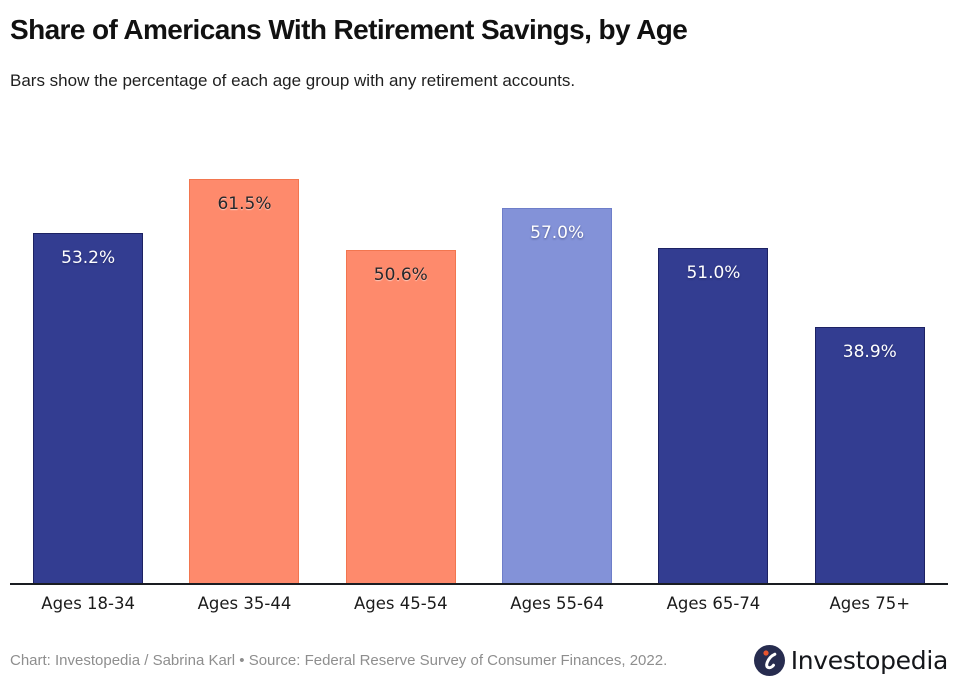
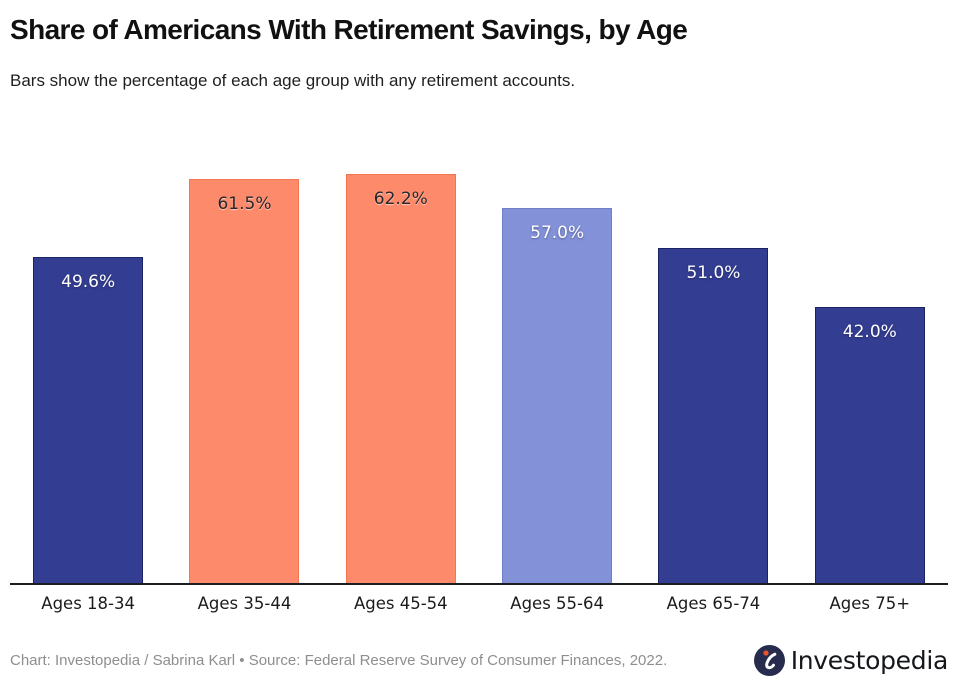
Ages 18-34: 53.2% -> 49.6%
Ages 45-54: 50.6% -> 62.2%
Ages 75+: 38.9% -> 42.0%
